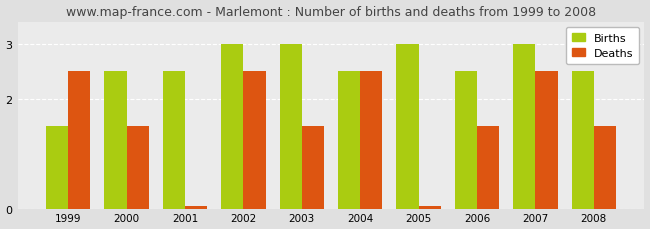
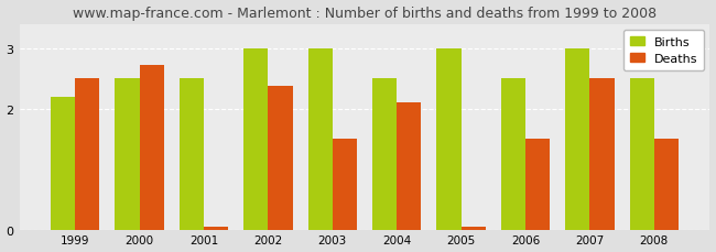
Births/1999: 1.5 -> 2.2
Deaths/2000: 1.50 -> 2.72
Deaths/2002: 2.50 -> 2.38
Deaths/2004: 2.50 -> 2.10
